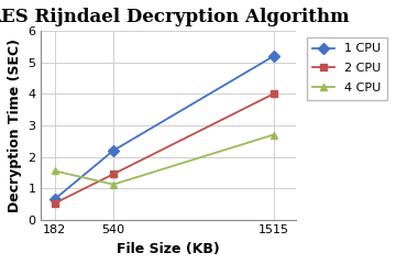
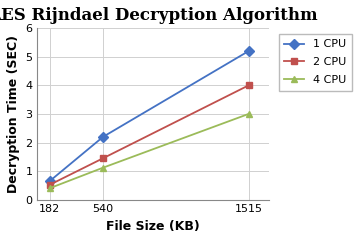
4 CPU/182: 1.55 -> 0.40
4 CPU/1515: 2.70 -> 3.00
